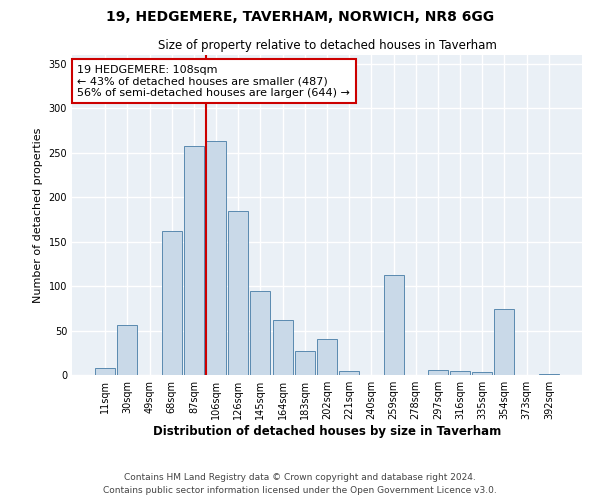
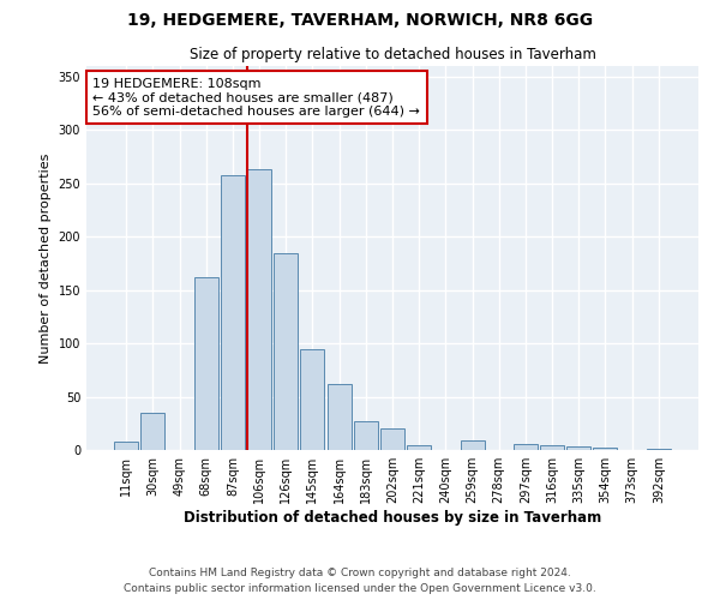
30sqm: 56 -> 35
202sqm: 40 -> 20
259sqm: 112 -> 9
354sqm: 74 -> 2
